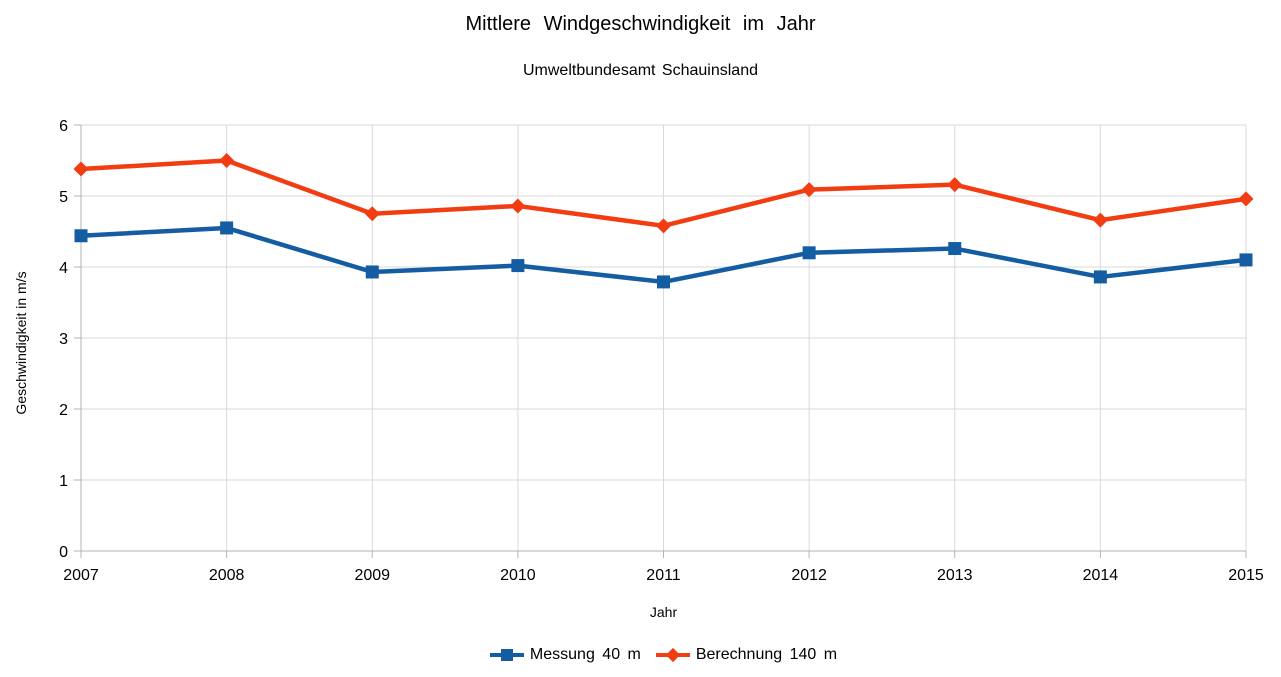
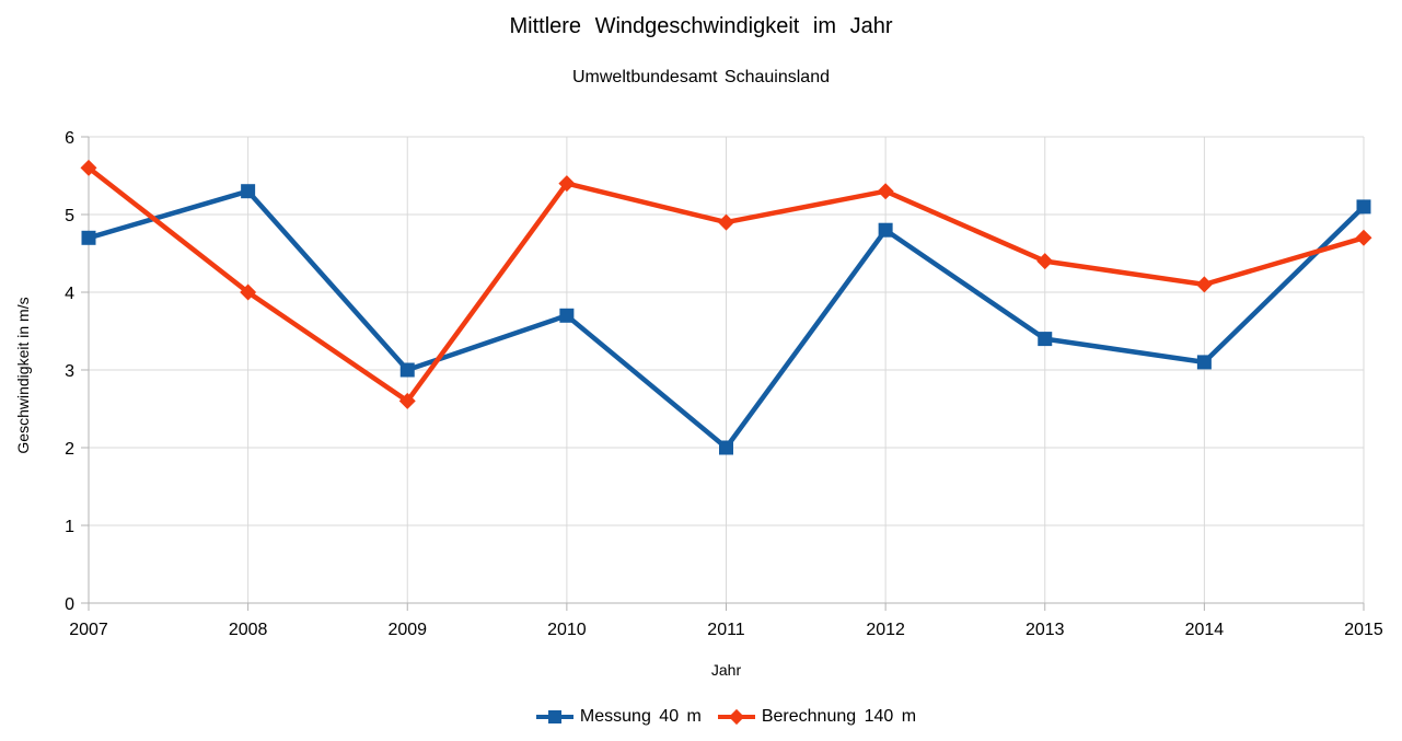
Messung 40 m/2007: 4.4 -> 4.7
Berechnung 140 m/2007: 5.4 -> 5.6
Messung 40 m/2008: 4.5 -> 5.3
Berechnung 140 m/2008: 5.5 -> 4.0
Messung 40 m/2009: 3.9 -> 3.0
Berechnung 140 m/2009: 4.8 -> 2.6
Messung 40 m/2010: 4.0 -> 3.7
Berechnung 140 m/2010: 4.9 -> 5.4
Messung 40 m/2011: 3.8 -> 2.0
Berechnung 140 m/2011: 4.6 -> 4.9
Messung 40 m/2012: 4.2 -> 4.8
Berechnung 140 m/2012: 5.1 -> 5.3
Messung 40 m/2013: 4.3 -> 3.4
Berechnung 140 m/2013: 5.2 -> 4.4
Messung 40 m/2014: 3.9 -> 3.1
Berechnung 140 m/2014: 4.7 -> 4.1
Messung 40 m/2015: 4.1 -> 5.1
Berechnung 140 m/2015: 5.0 -> 4.7
